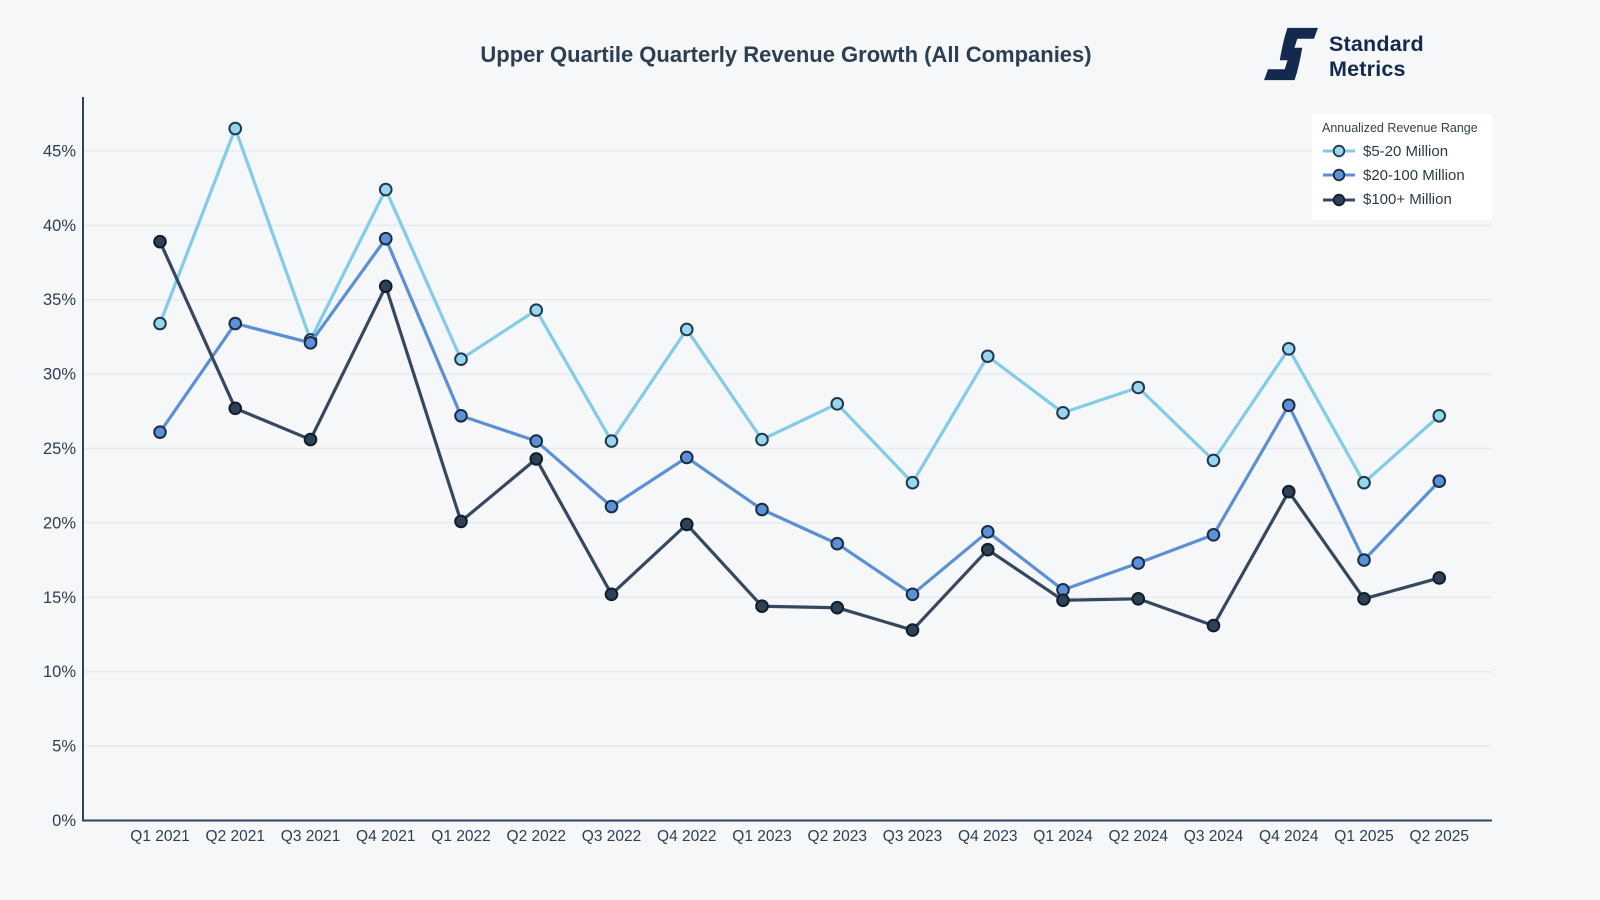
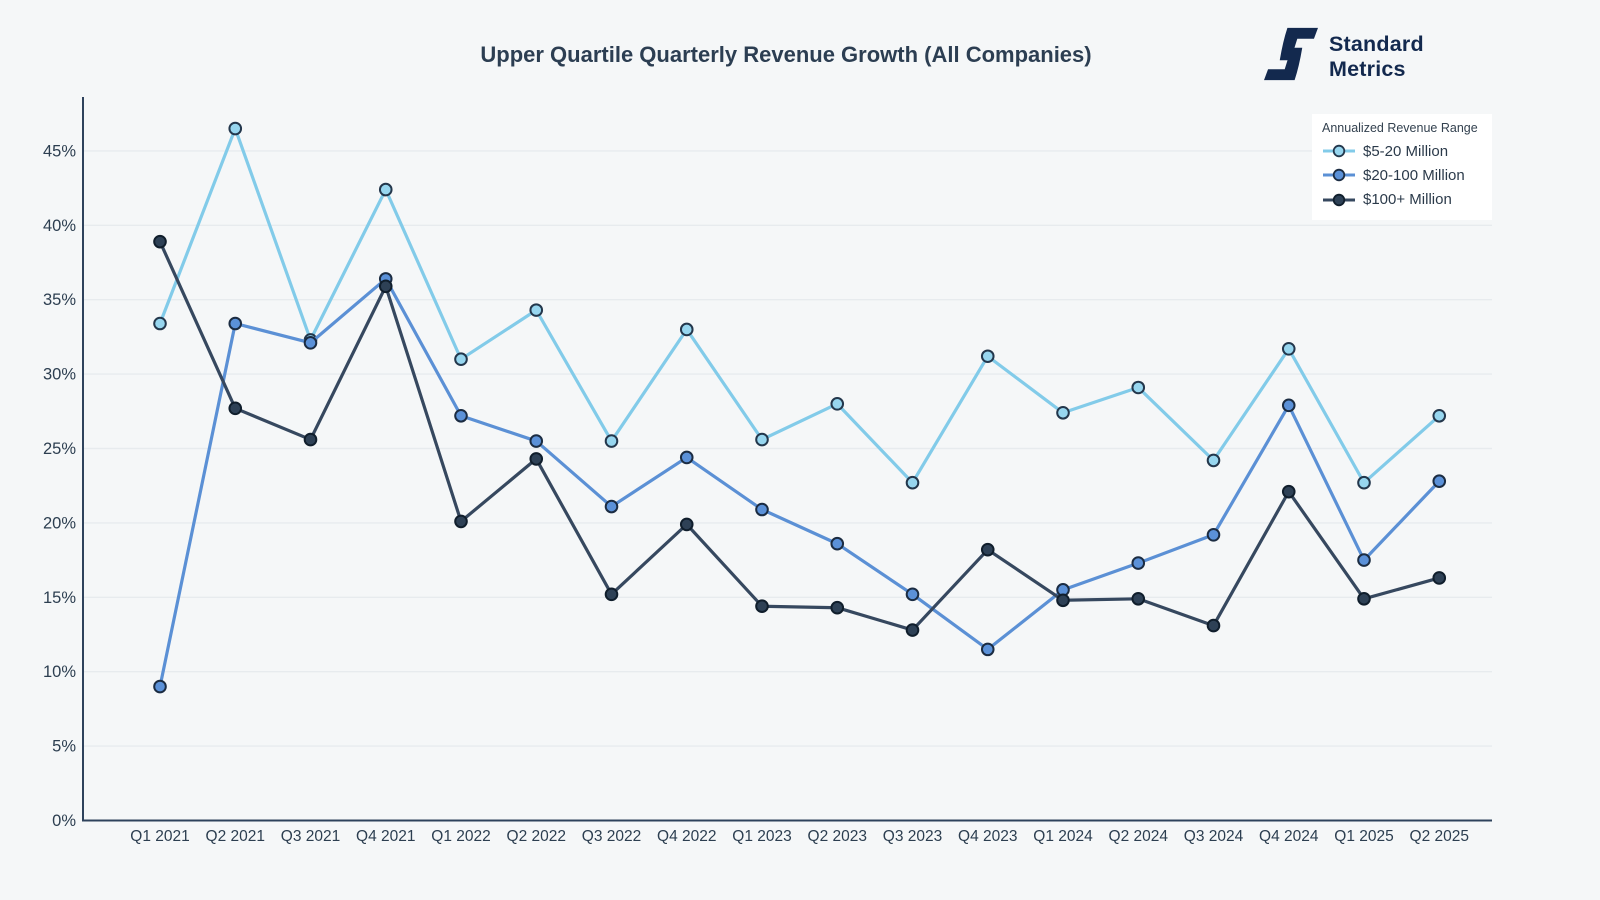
$20-100 Million/Q1 2021: 26.1% -> 9.0%
$20-100 Million/Q4 2021: 39.1% -> 36.4%
$20-100 Million/Q4 2023: 19.4% -> 11.5%
